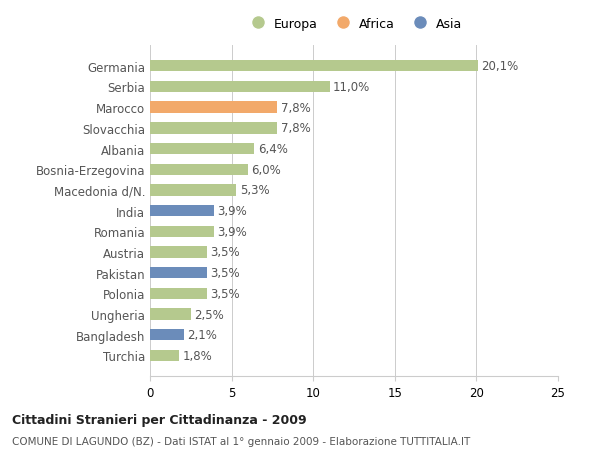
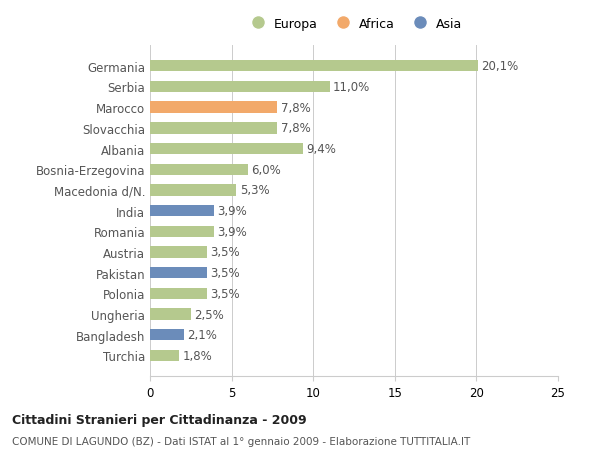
Albania: 6,4% -> 9,4%
